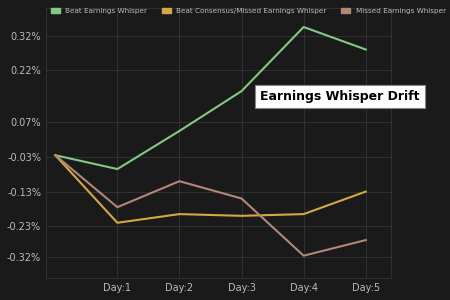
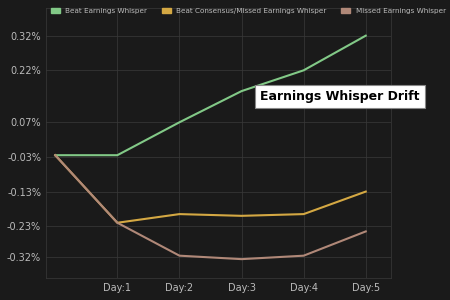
Beat Earnings Whisper/Day:1: -0.065% -> -0.025%
Missed Earnings Whisper/Day:1: -0.175% -> -0.220%
Beat Earnings Whisper/Day:2: 0.045% -> 0.070%
Missed Earnings Whisper/Day:2: -0.100% -> -0.315%
Missed Earnings Whisper/Day:3: -0.150% -> -0.325%
Beat Earnings Whisper/Day:4: 0.345% -> 0.220%
Beat Earnings Whisper/Day:5: 0.280% -> 0.320%
Missed Earnings Whisper/Day:5: -0.270% -> -0.245%
